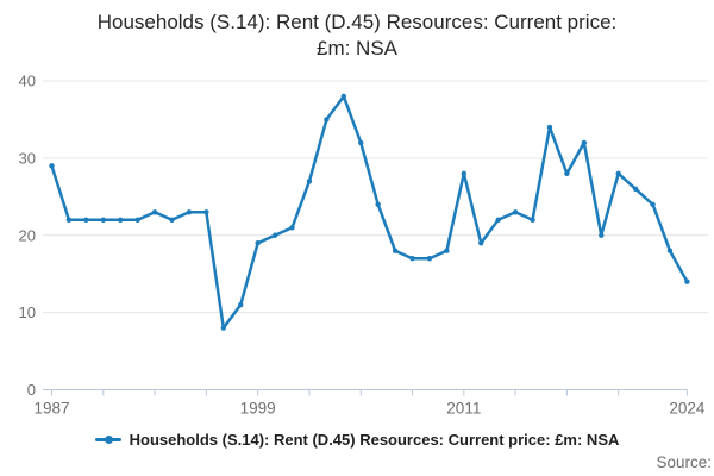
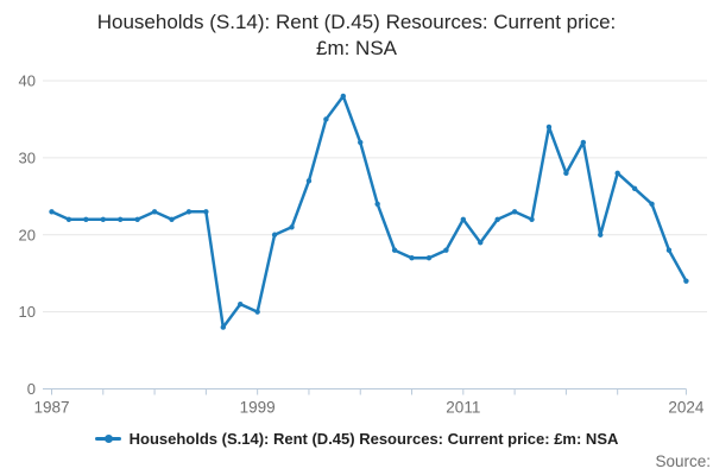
1987: 29 -> 23
1999: 19 -> 10
2011: 28 -> 22
